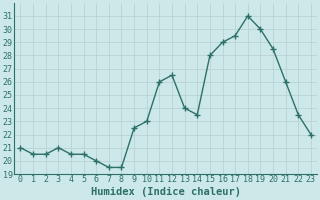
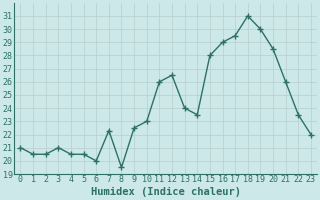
7: 19.5 -> 22.3
